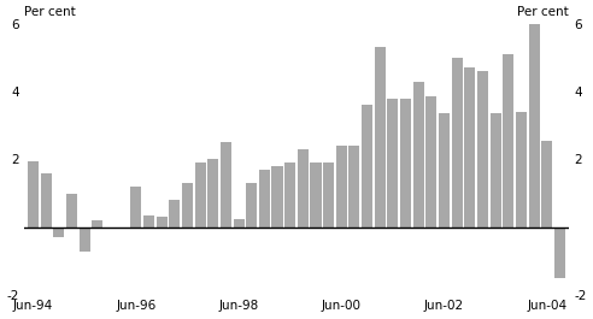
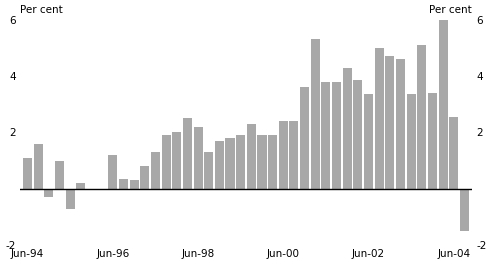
Jun-94: 1.95 -> 1.10
Jun-98: 0.25 -> 2.20
